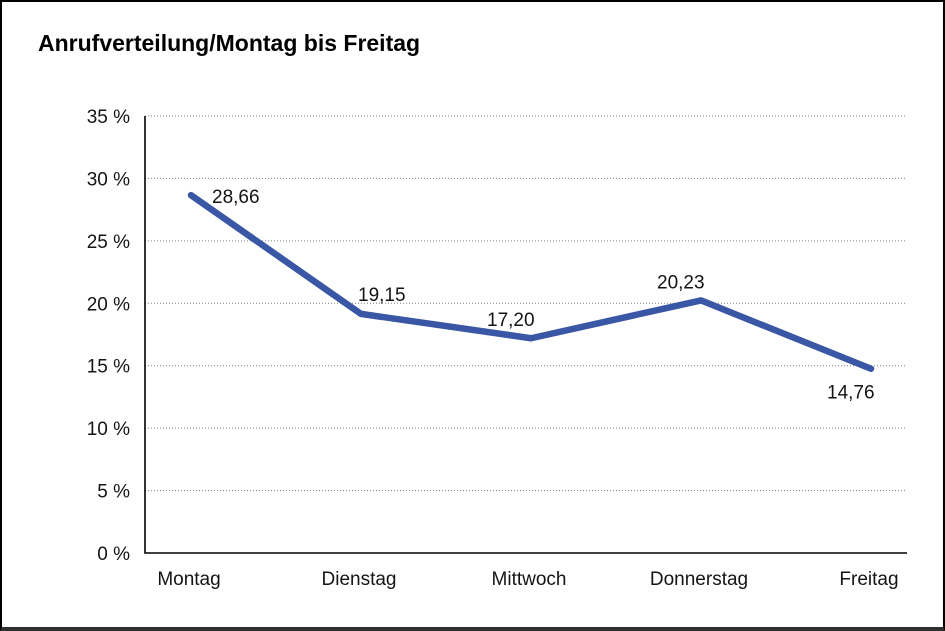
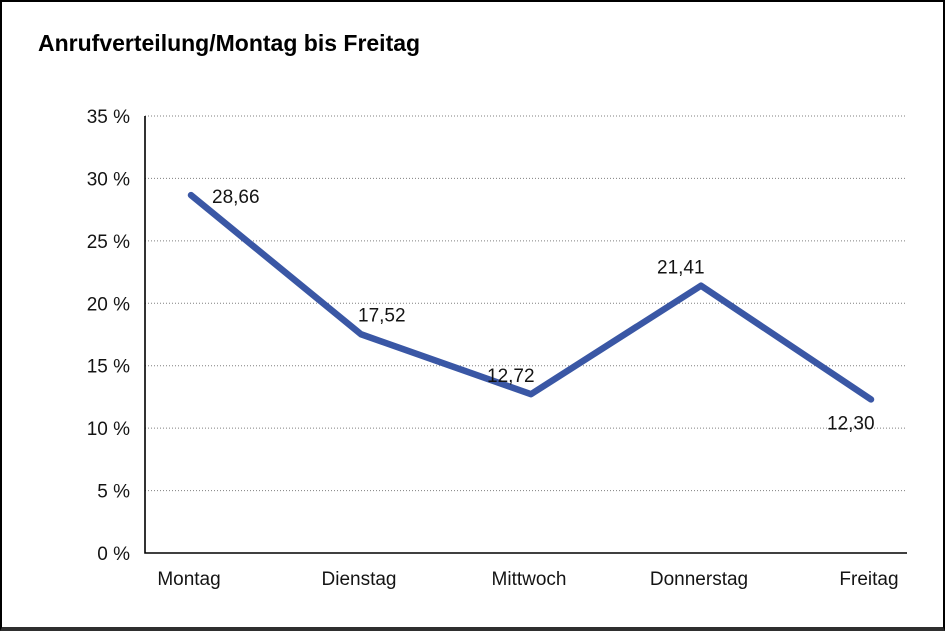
Dienstag: 19,15 -> 17,52
Mittwoch: 17,20 -> 12,72
Donnerstag: 20,23 -> 21,41
Freitag: 14,76 -> 12,30
